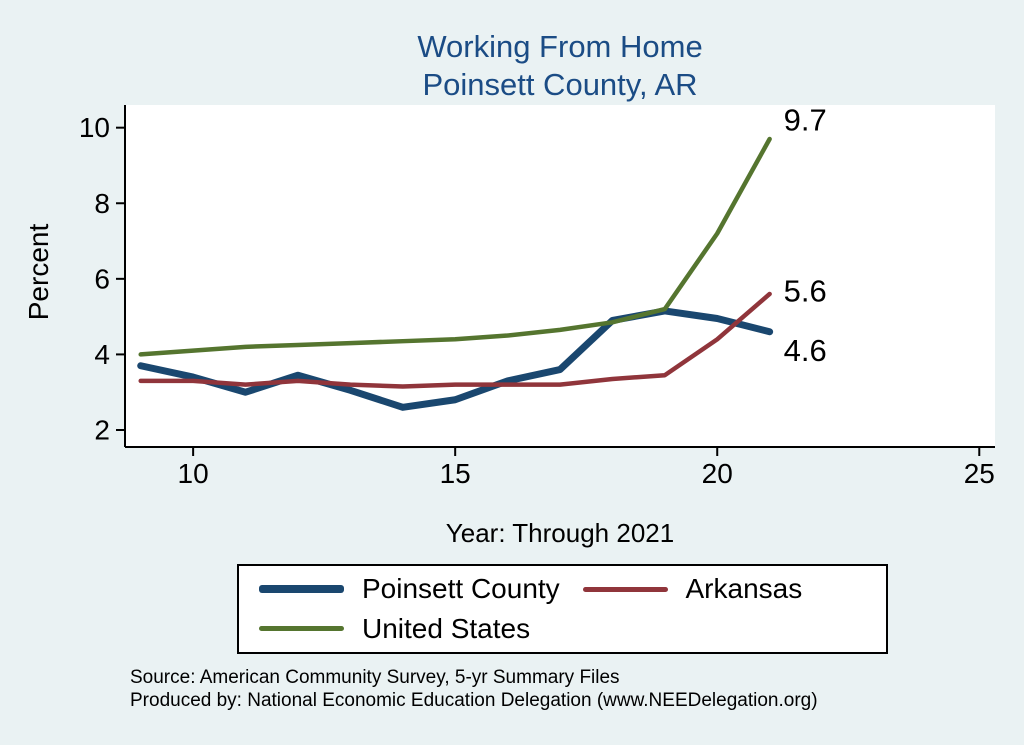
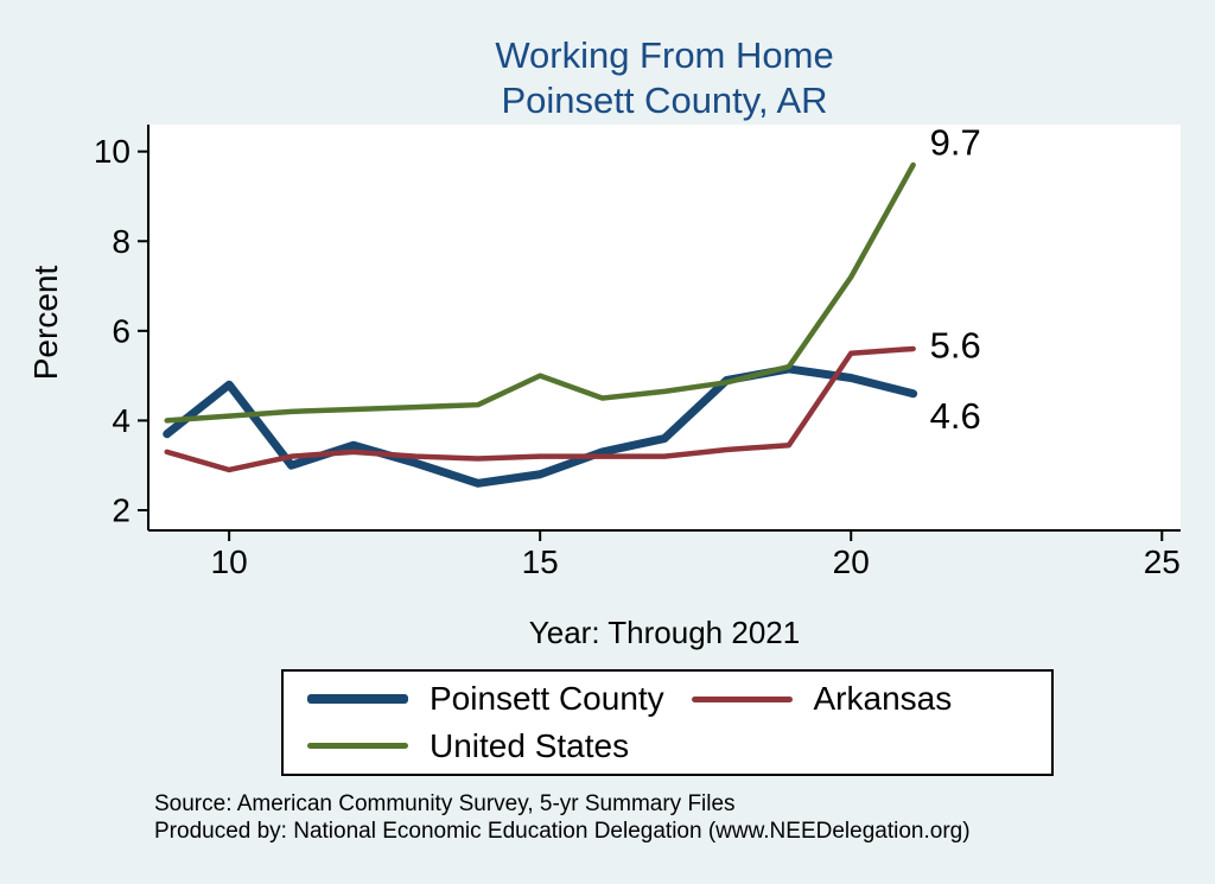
Poinsett County/10: 3.4 -> 4.8
Arkansas/10: 3.3 -> 2.9
United States/15: 4.4 -> 5.0
Arkansas/20: 4.4 -> 5.5
